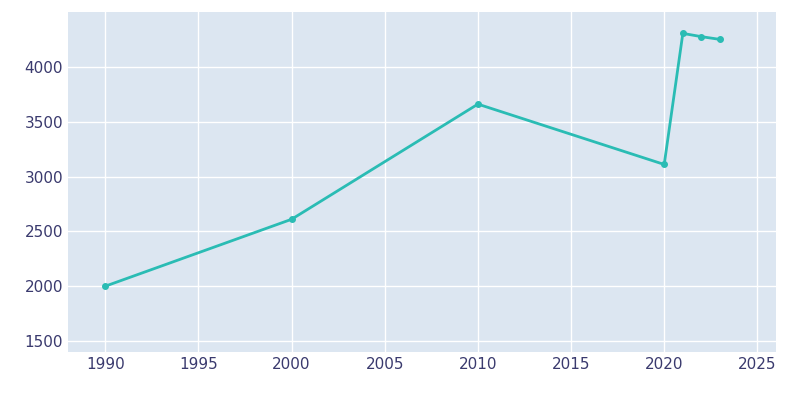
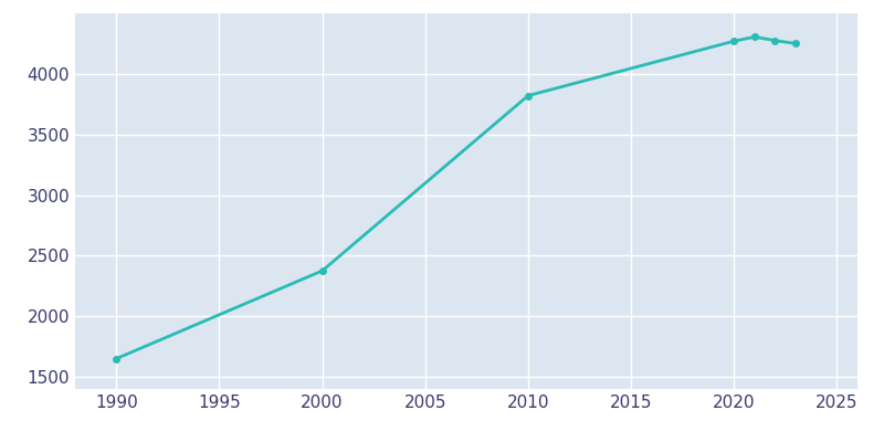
1990: 2000 -> 1650
2000: 2610 -> 2380
2010: 3660 -> 3820
2020: 3110 -> 4270
